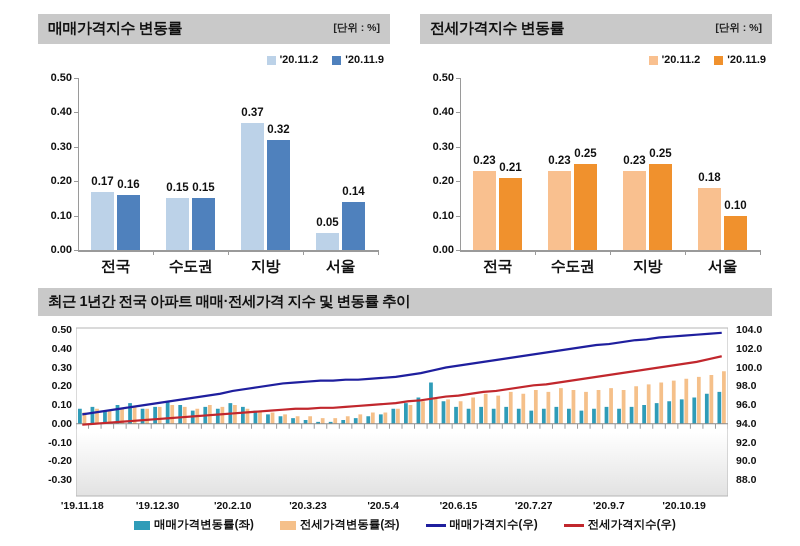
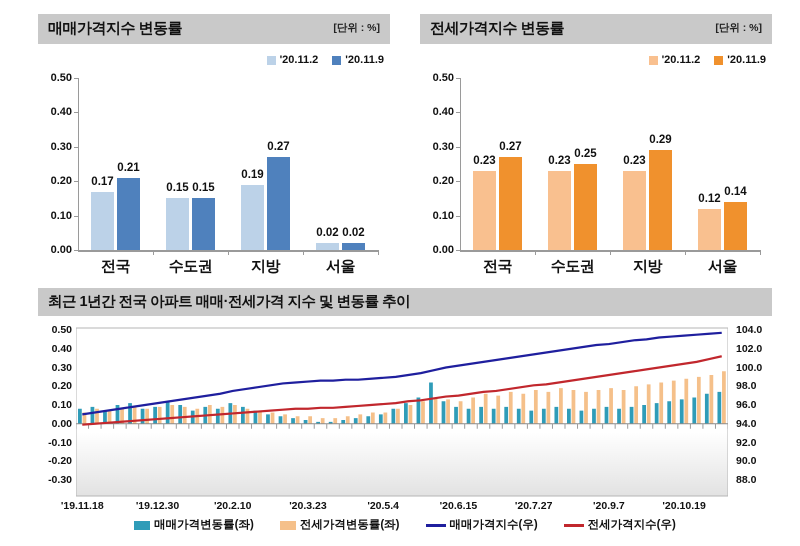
매매가격지수 변동률/'20.11.9/전국: 0.16 -> 0.21
매매가격지수 변동률/'20.11.2/지방: 0.37 -> 0.19
매매가격지수 변동률/'20.11.9/지방: 0.32 -> 0.27
매매가격지수 변동률/'20.11.2/서울: 0.05 -> 0.02
매매가격지수 변동률/'20.11.9/서울: 0.14 -> 0.02
전세가격지수 변동률/'20.11.9/전국: 0.21 -> 0.27
전세가격지수 변동률/'20.11.9/지방: 0.25 -> 0.29
전세가격지수 변동률/'20.11.2/서울: 0.18 -> 0.12
전세가격지수 변동률/'20.11.9/서울: 0.10 -> 0.14
